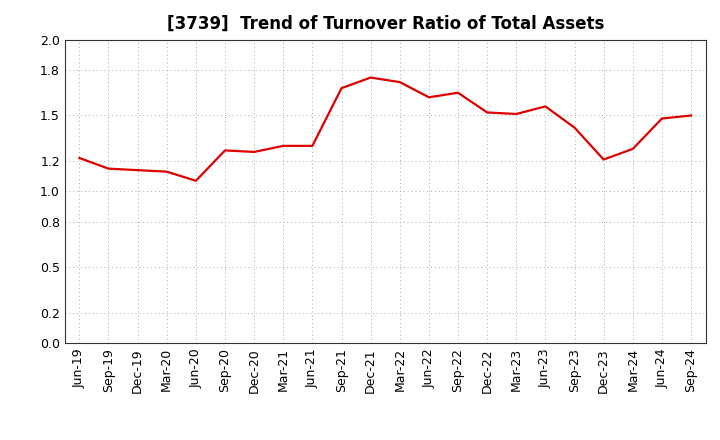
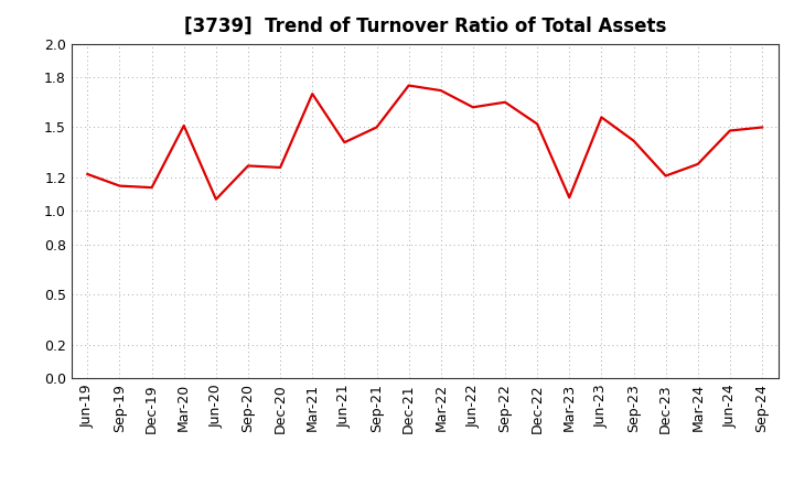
Mar-20: 1.13 -> 1.51
Mar-21: 1.30 -> 1.70
Jun-21: 1.30 -> 1.41
Sep-21: 1.68 -> 1.50
Mar-23: 1.51 -> 1.08
